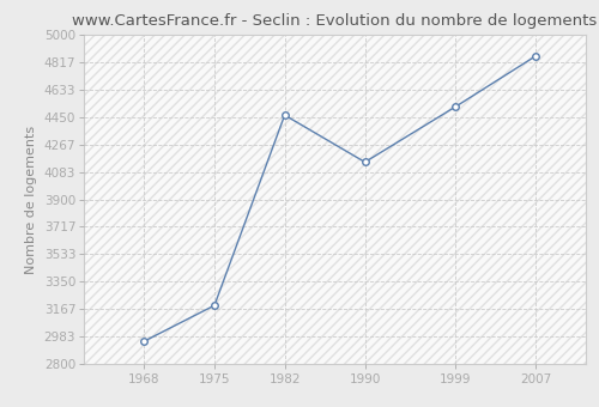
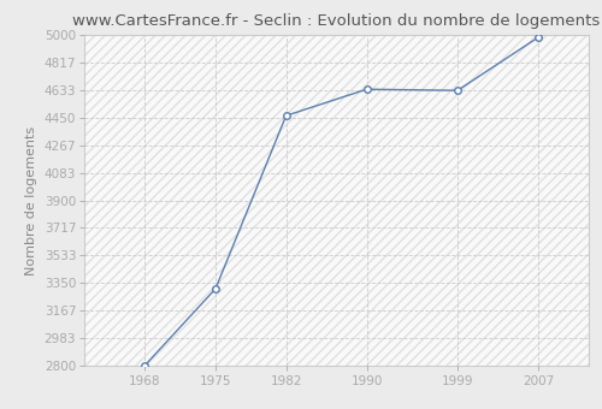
1968: 2950 -> 2800
1975: 3190 -> 3310
1990: 4150 -> 4640
1999: 4520 -> 4630
2007: 4860 -> 4990
